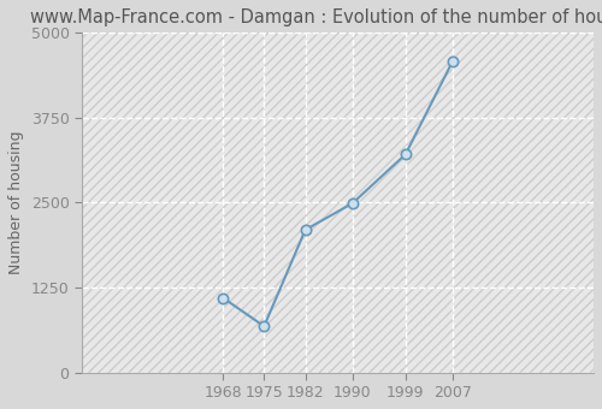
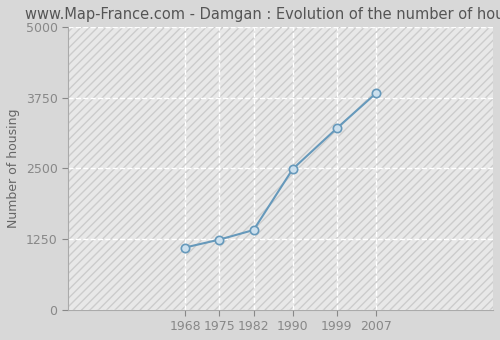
1975: 680 -> 1240
1982: 2100 -> 1410
2007: 4580 -> 3830
